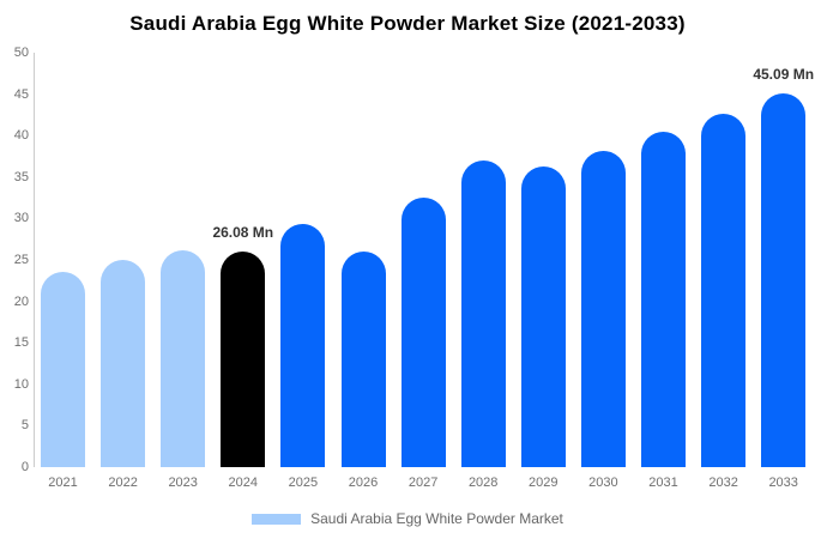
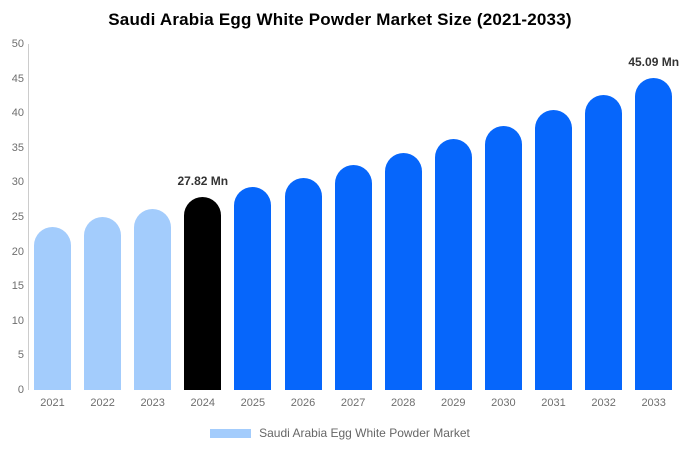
2024: 26.08 -> 27.82
2026: 26 -> 31
2028: 37 -> 34
